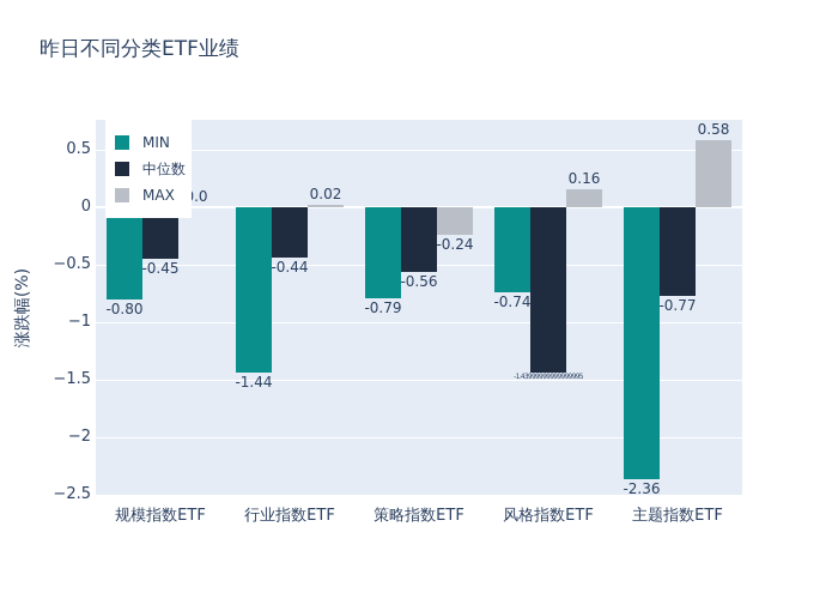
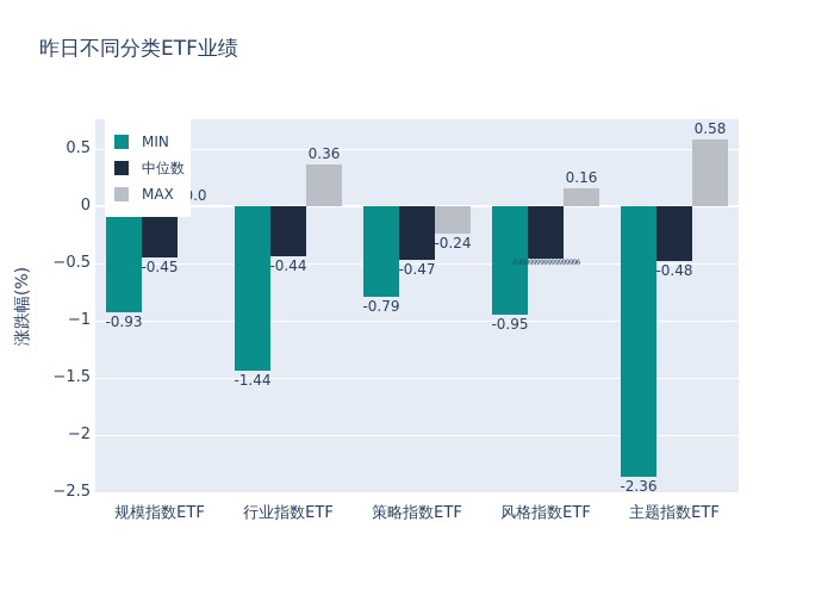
MIN/规模指数ETF: -0.80 -> -0.93
MAX/行业指数ETF: 0.02 -> 0.36
中位数/策略指数ETF: -0.56 -> -0.47
MIN/风格指数ETF: -0.74 -> -0.95
中位数/风格指数ETF: -1.43999999999999995 -> -0.45999999999999996
中位数/主题指数ETF: -0.77 -> -0.48
